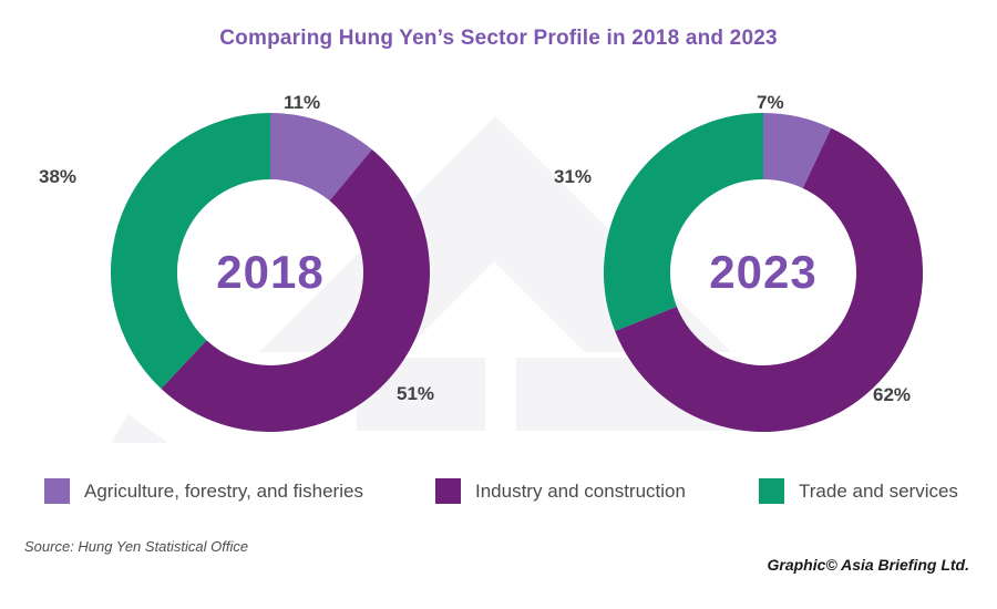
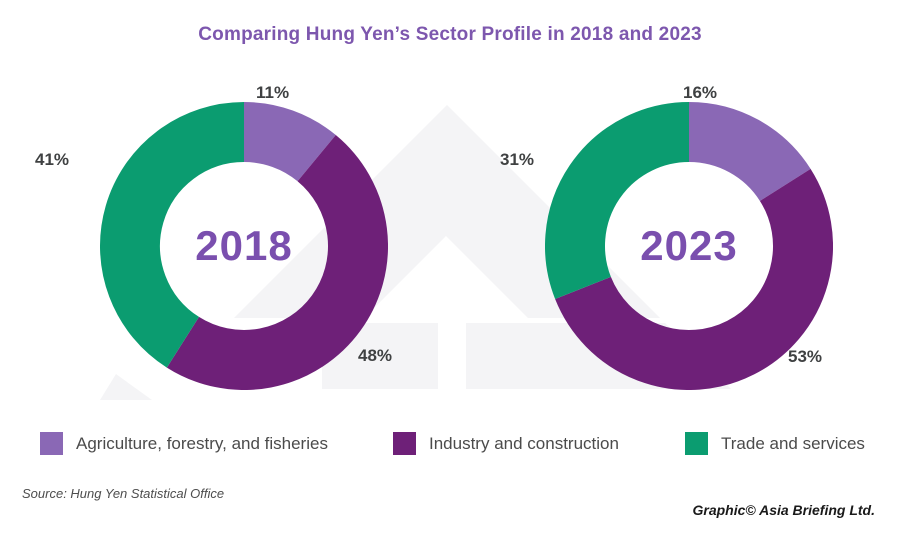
2018/Industry and construction: 51% -> 48%
2018/Trade and services: 38% -> 41%
2023/Agriculture, forestry, and fisheries: 7% -> 16%
2023/Industry and construction: 62% -> 53%
